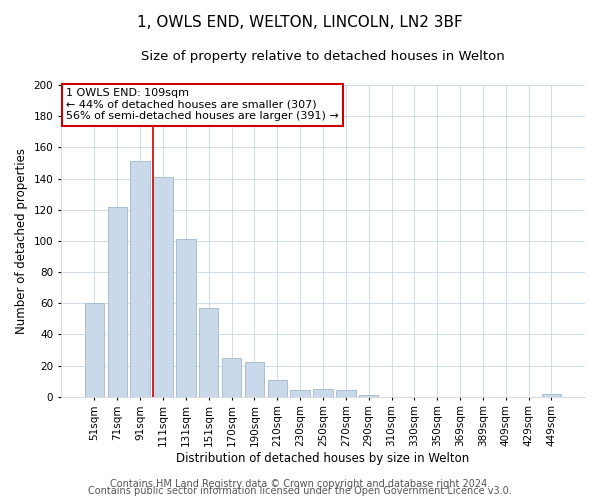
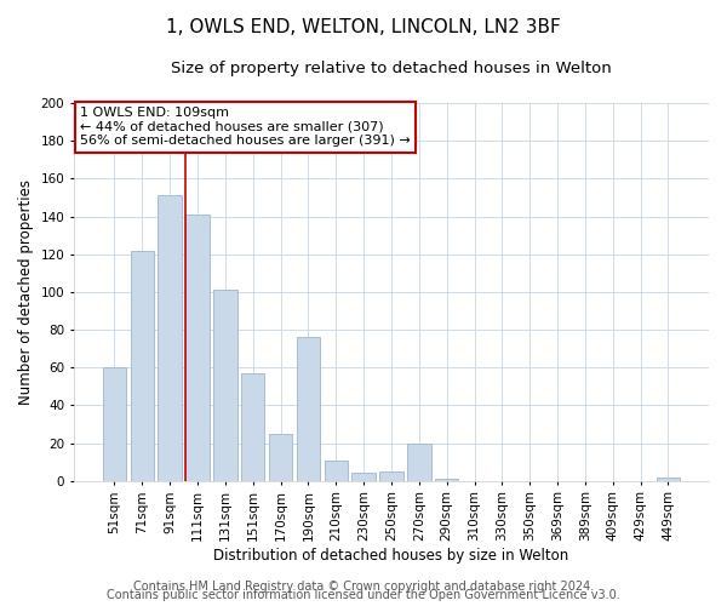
190sqm: 22 -> 76
270sqm: 4 -> 20
